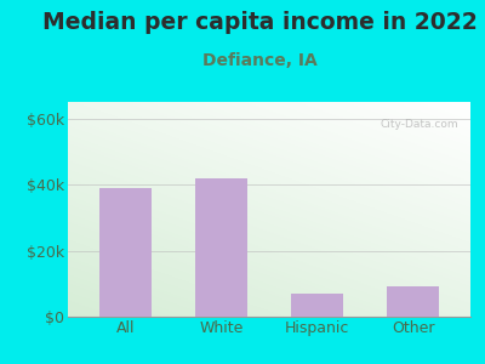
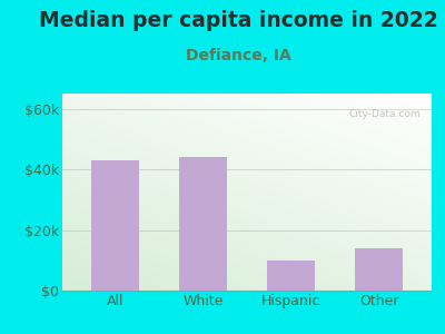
All: $39k -> $43k
White: $42k -> $44k
Hispanic: $7k -> $10k
Other: $9k -> $14k
